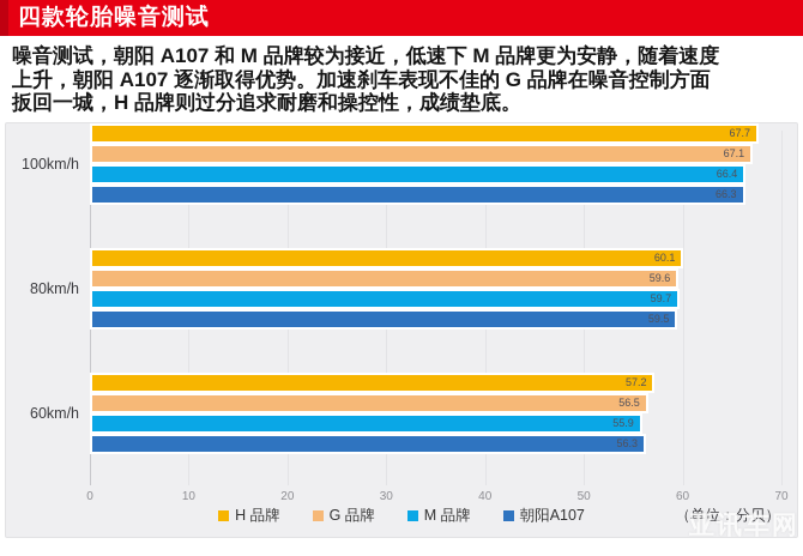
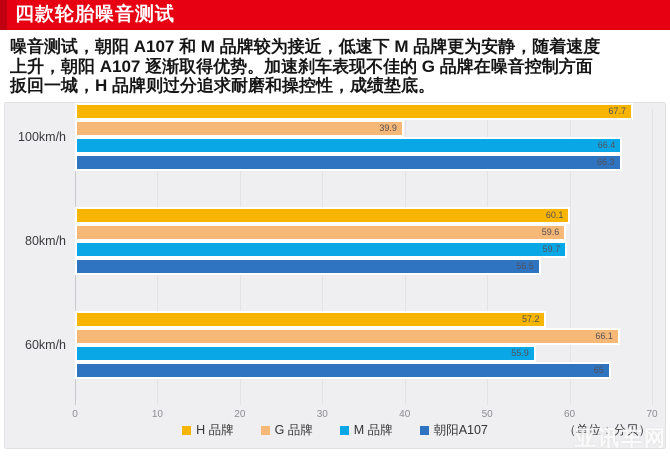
G 品牌/100km/h: 67.1 -> 39.9
朝阳A107/80km/h: 59.5 -> 56.5
G 品牌/60km/h: 56.5 -> 66.1
朝阳A107/60km/h: 56.3 -> 65
